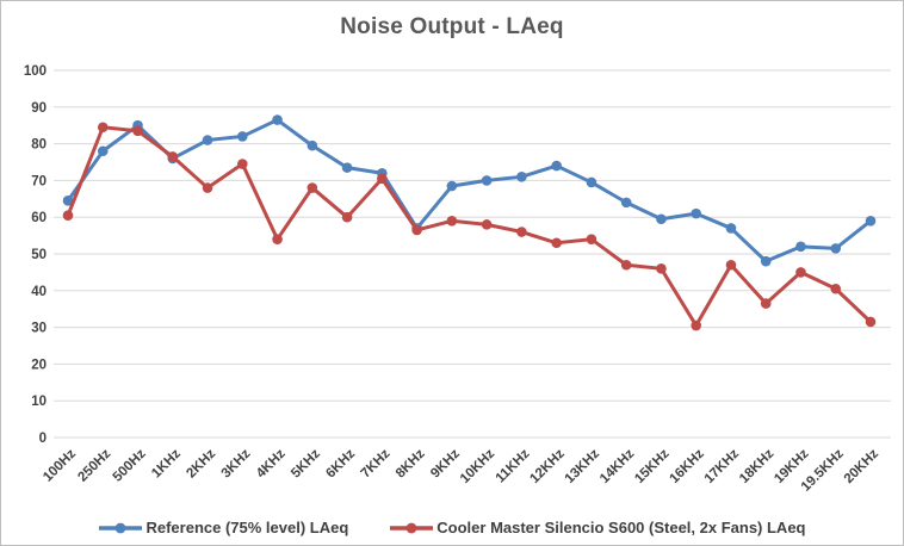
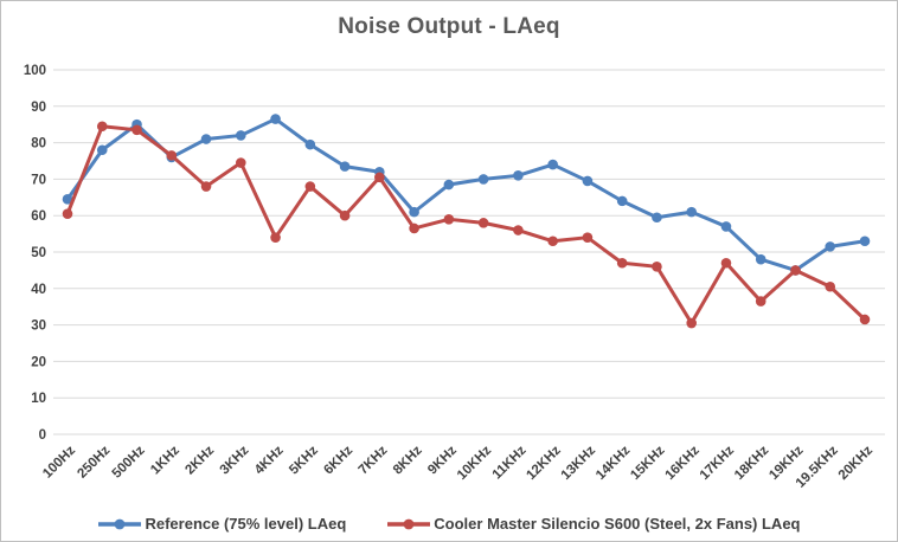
Reference (75% level) LAeq/8KHz: 57 -> 61
Reference (75% level) LAeq/19KHz: 52 -> 45
Reference (75% level) LAeq/20KHz: 59 -> 53
